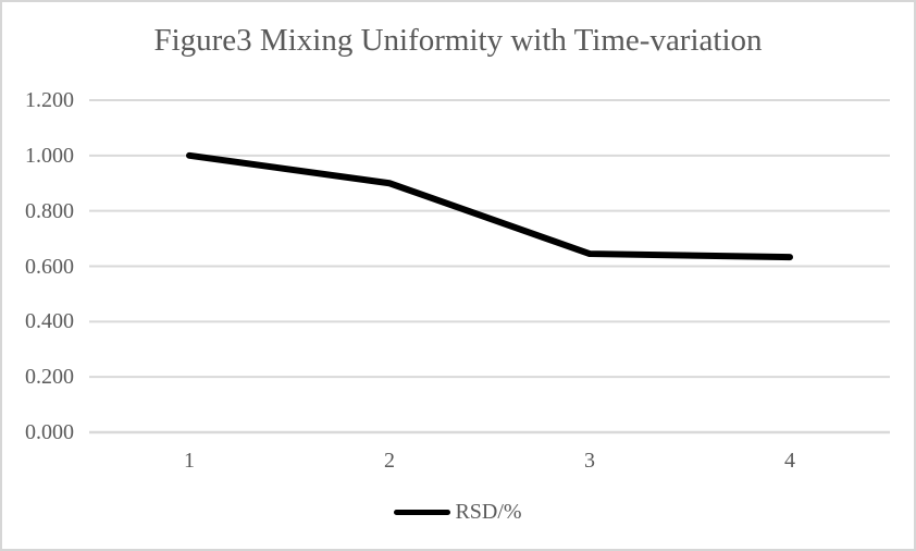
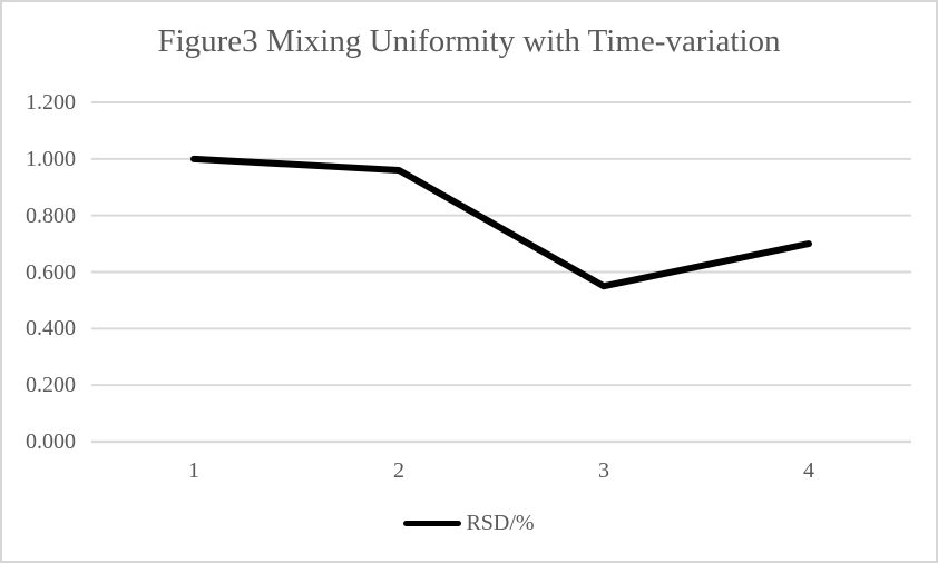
2: 0.90 -> 0.96
3: 0.65 -> 0.55
4: 0.63 -> 0.70
